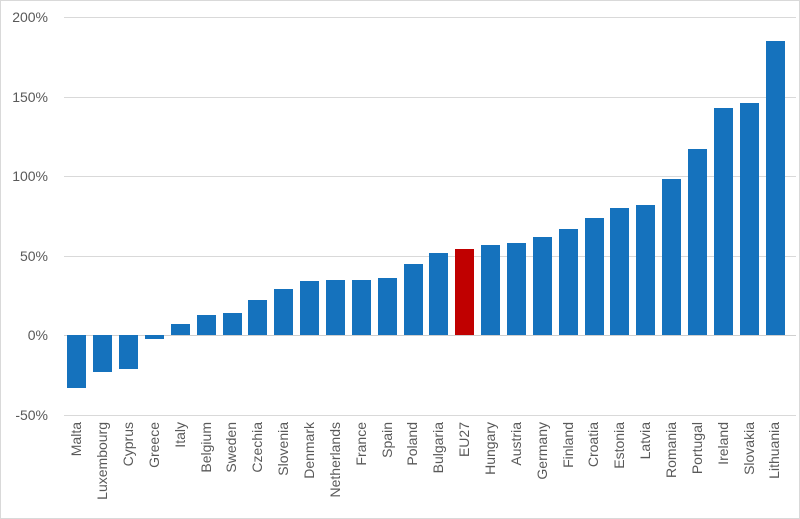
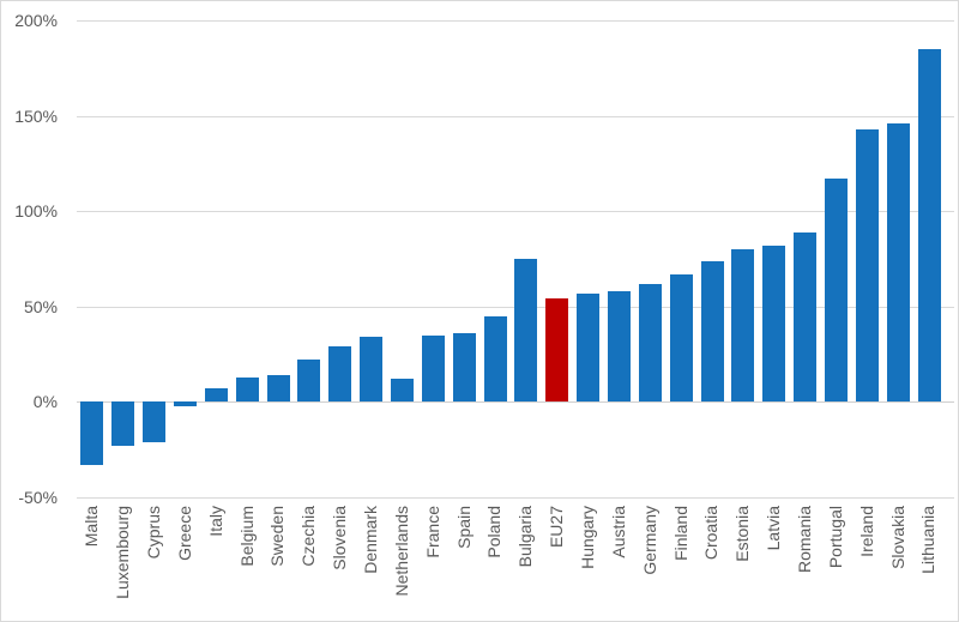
Netherlands: 35% -> 12%
Bulgaria: 52% -> 75%
Romania: 98% -> 89%
